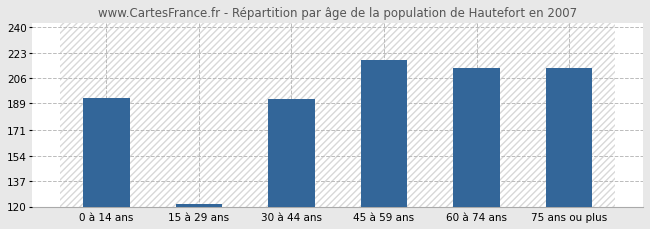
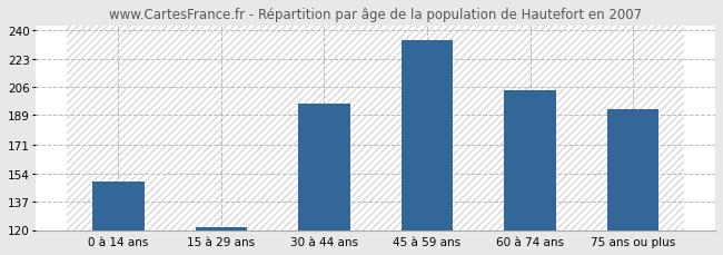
0 à 14 ans: 193 -> 149
30 à 44 ans: 192 -> 196
45 à 59 ans: 218 -> 234
60 à 74 ans: 213 -> 204
75 ans ou plus: 213 -> 193
